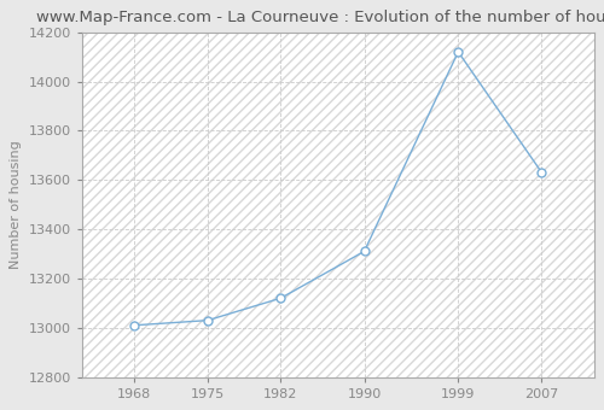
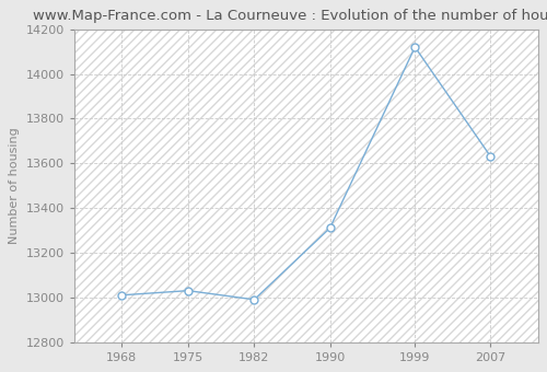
1982: 13120 -> 12990
